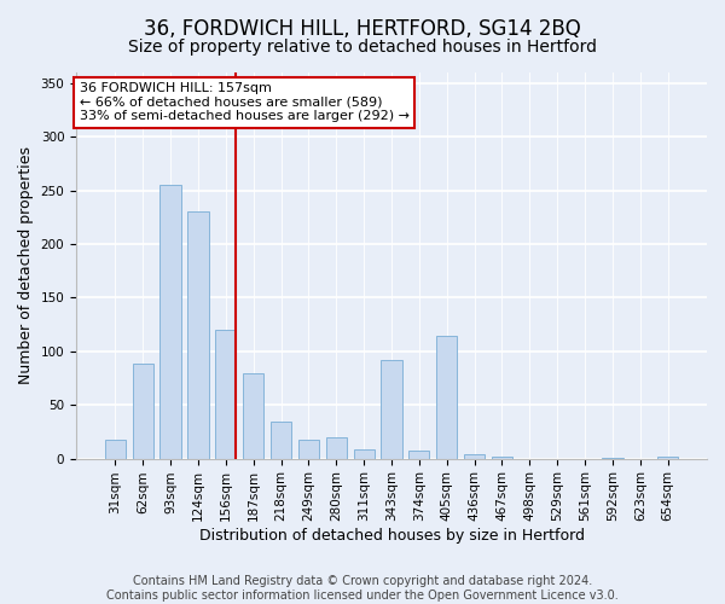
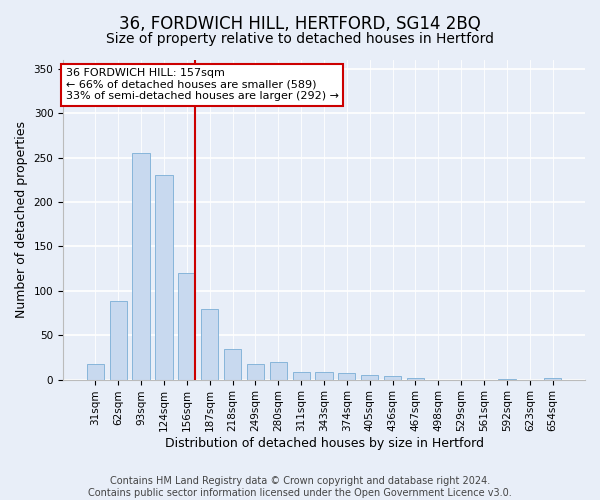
343sqm: 92 -> 9
405sqm: 114 -> 5
